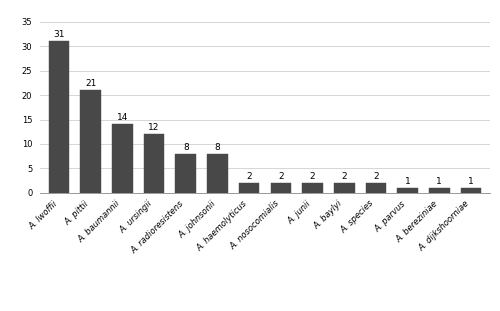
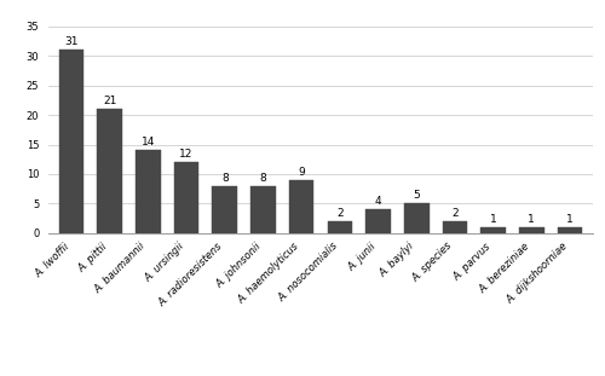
A. haemolyticus: 2 -> 9
A. junii: 2 -> 4
A. baylyi: 2 -> 5
